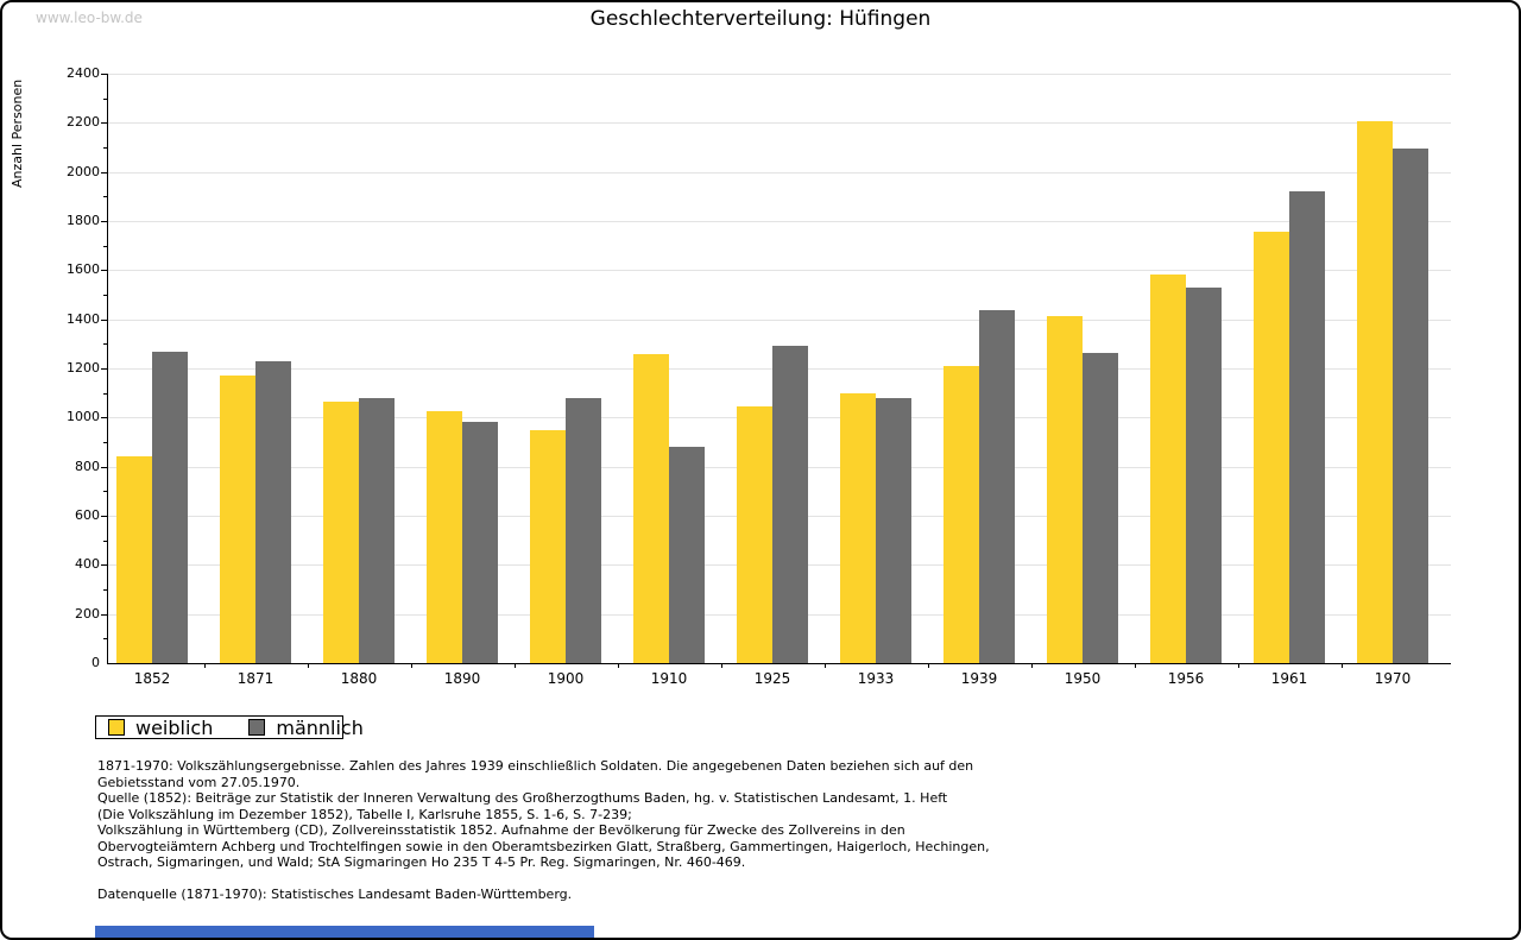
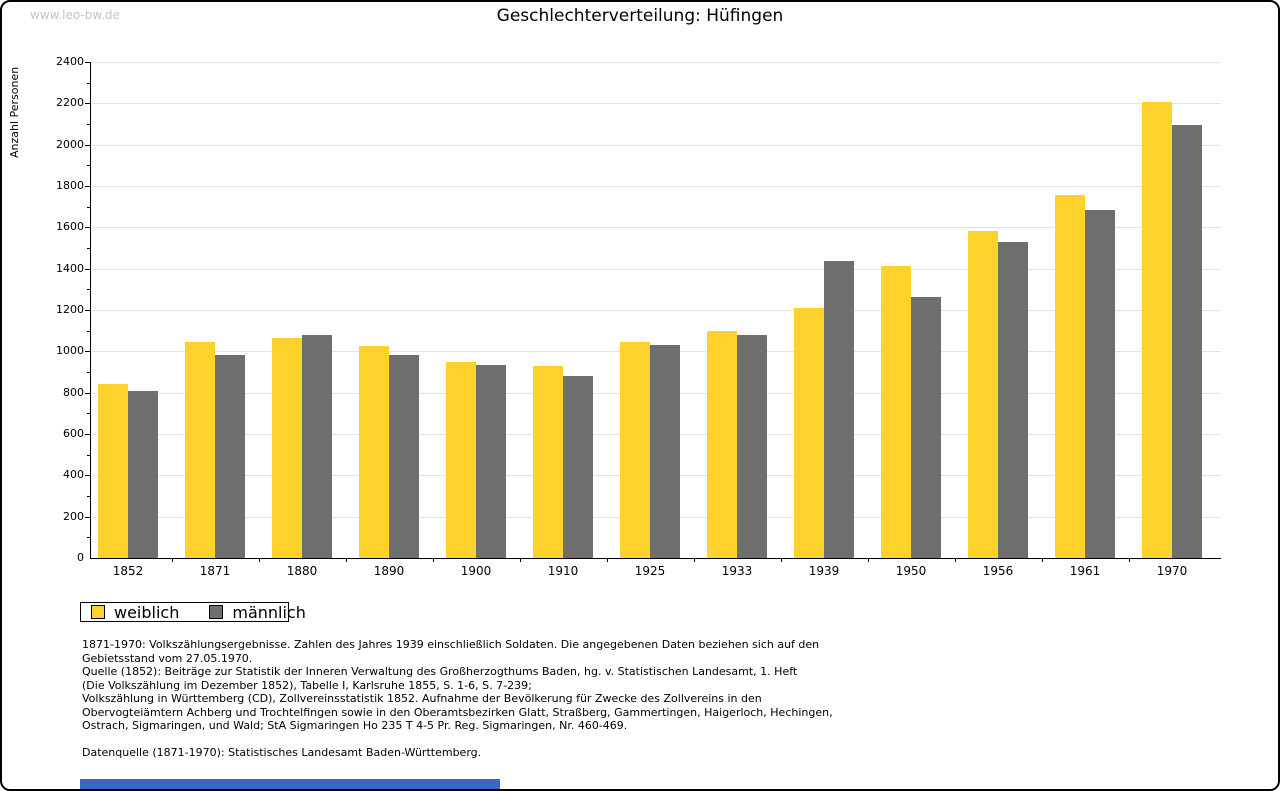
männlich/1852: 1270 -> 810
weiblich/1871: 1170 -> 1040
männlich/1871: 1230 -> 980
männlich/1900: 1080 -> 940
weiblich/1910: 1260 -> 930
männlich/1925: 1290 -> 1030
männlich/1961: 1920 -> 1680
